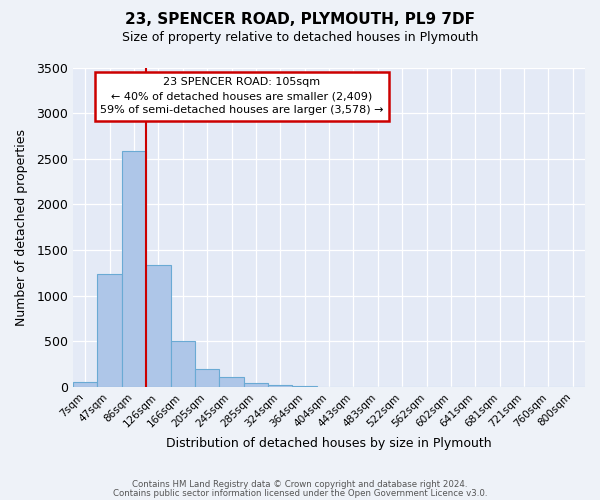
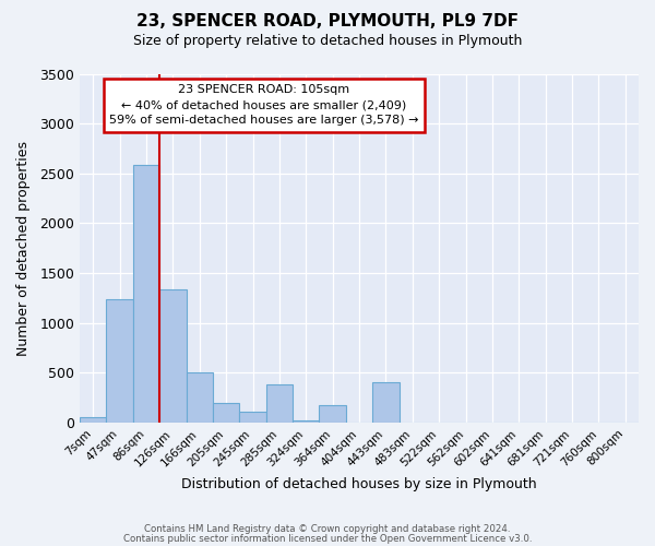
285sqm: 40 -> 380
364sqm: 10 -> 180
443sqm: 0 -> 400
